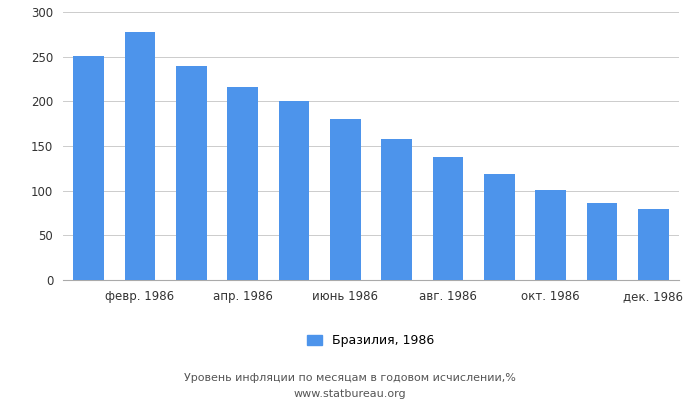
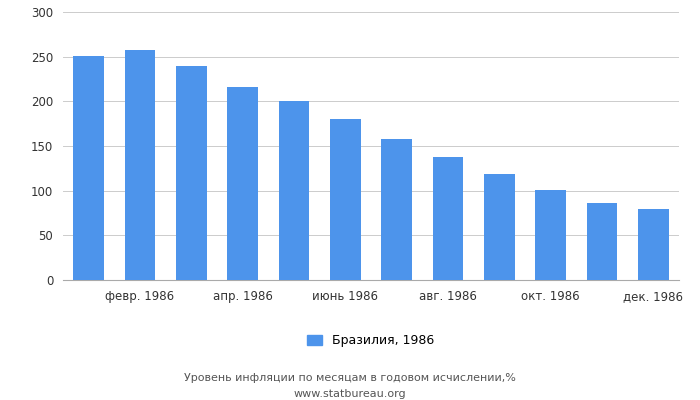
февр. 1986: 278 -> 257
